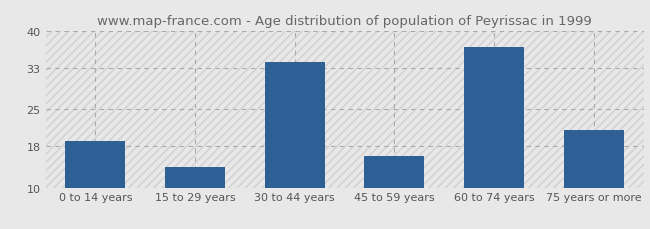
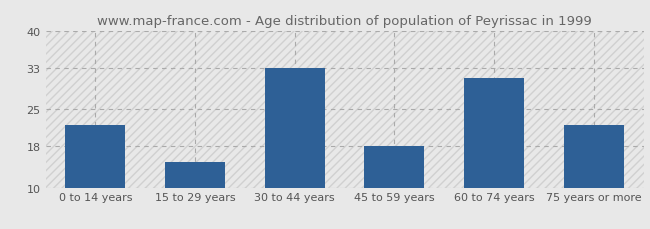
0 to 14 years: 19 -> 22
15 to 29 years: 14 -> 15
30 to 44 years: 34 -> 33
45 to 59 years: 16 -> 18
60 to 74 years: 37 -> 31
75 years or more: 21 -> 22
